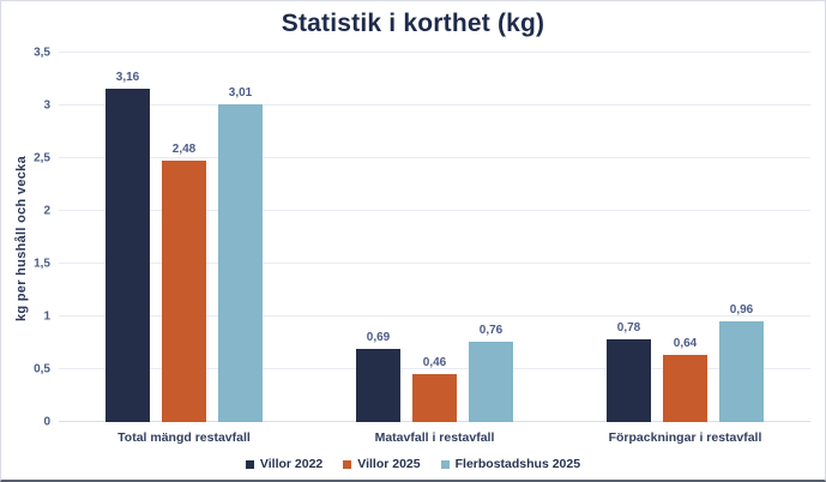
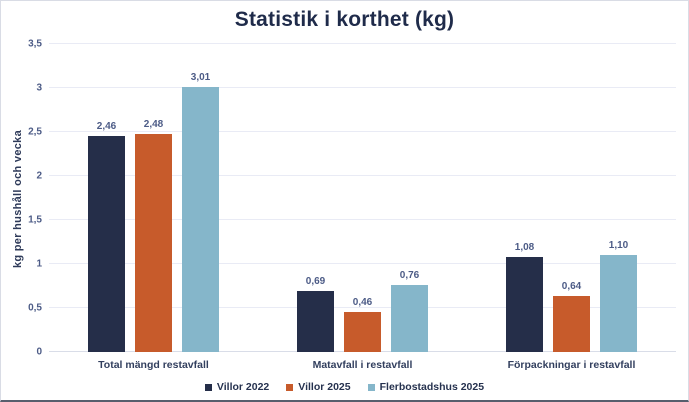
Villor 2022/Total mängd restavfall: 3,16 -> 2,46
Villor 2022/Förpackningar i restavfall: 0,78 -> 1,08
Flerbostadshus 2025/Förpackningar i restavfall: 0,96 -> 1,10
